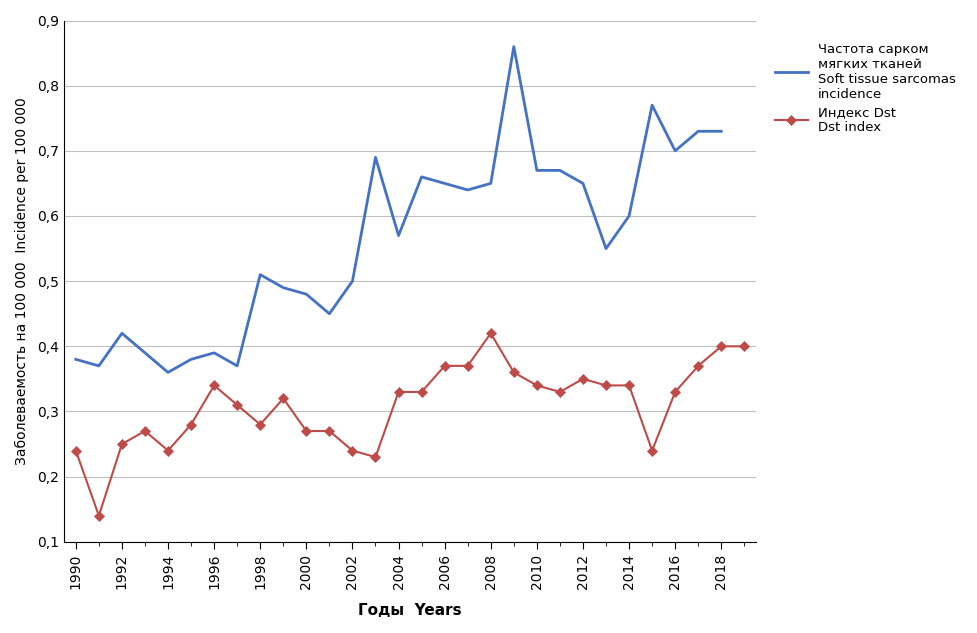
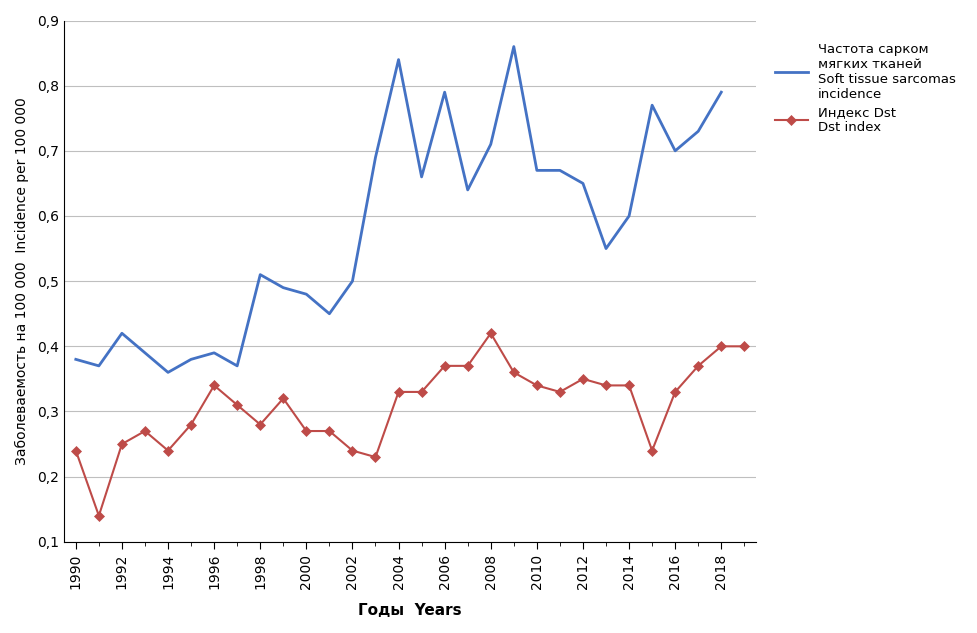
Частота сарком мягких тканей Soft tissue sarcomas incidence/2004: 0,57 -> 0,84
Частота сарком мягких тканей Soft tissue sarcomas incidence/2006: 0,65 -> 0,79
Частота сарком мягких тканей Soft tissue sarcomas incidence/2008: 0,65 -> 0,71
Частота сарком мягких тканей Soft tissue sarcomas incidence/2018: 0,73 -> 0,79
